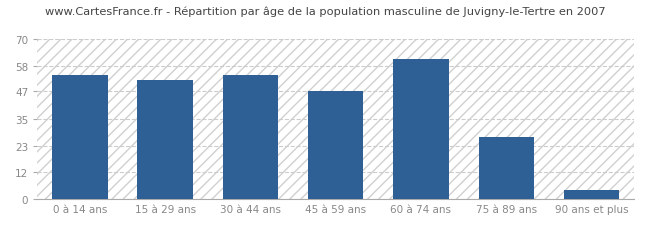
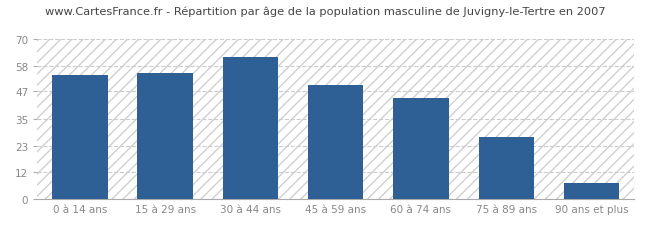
15 à 29 ans: 52 -> 55
30 à 44 ans: 54 -> 62
45 à 59 ans: 47 -> 50
60 à 74 ans: 61 -> 44
90 ans et plus: 4 -> 7
